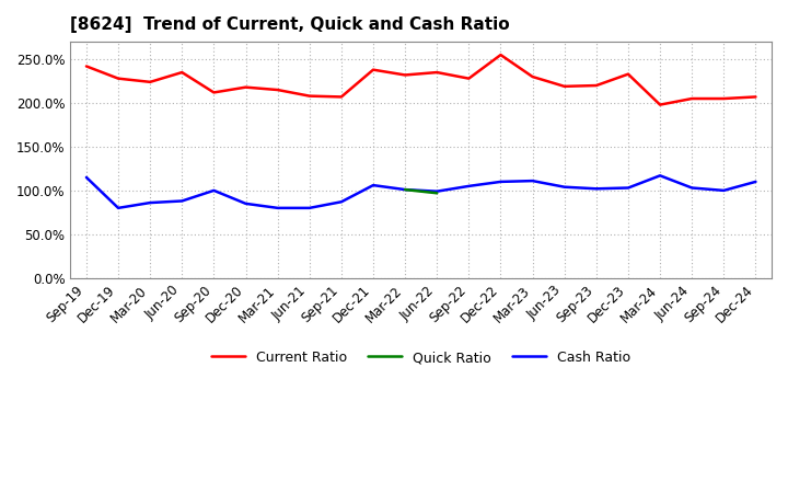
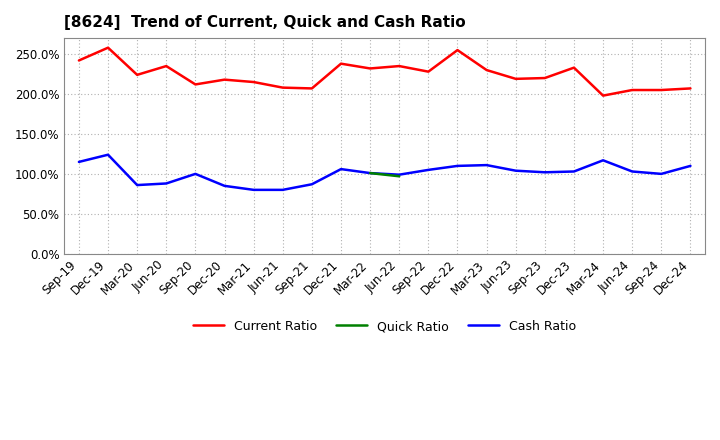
Current Ratio/Dec-19: 228% -> 258%
Cash Ratio/Dec-19: 80% -> 124%
